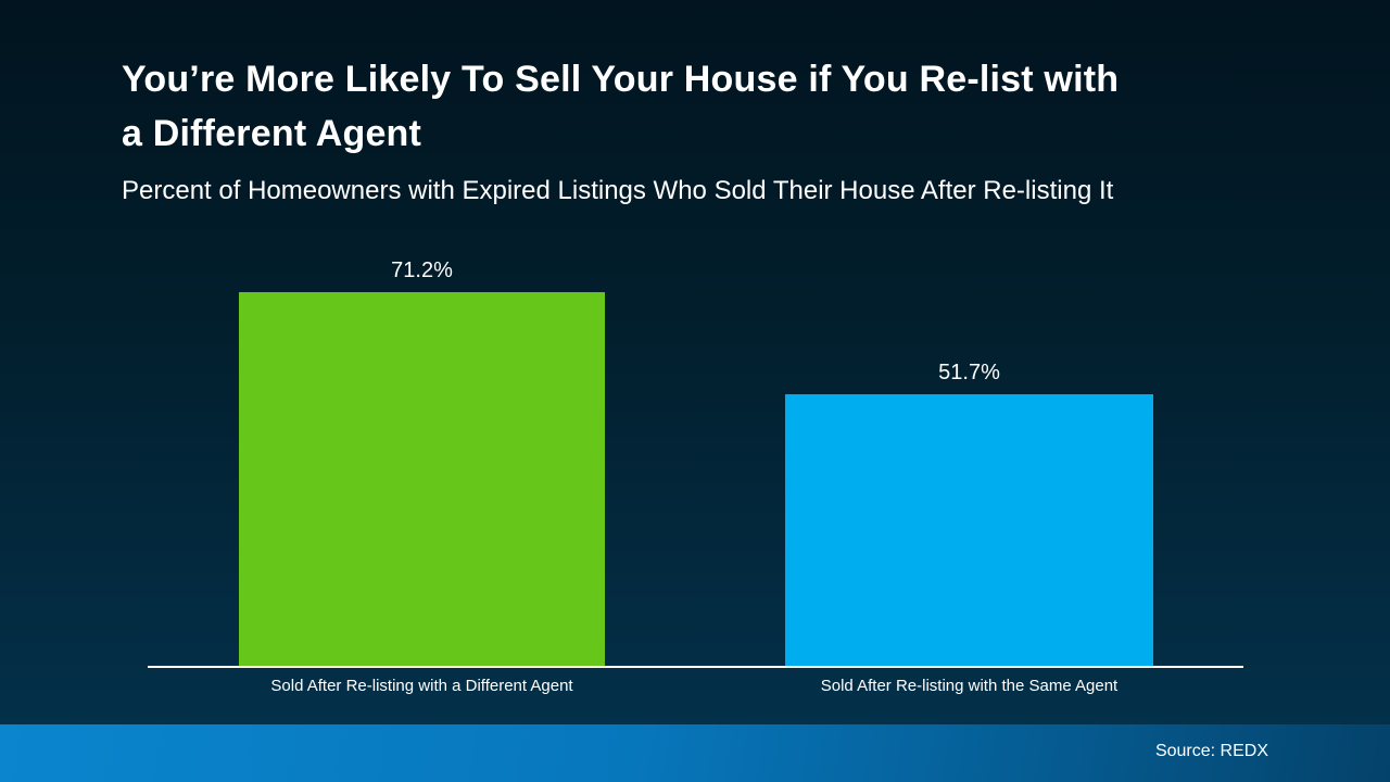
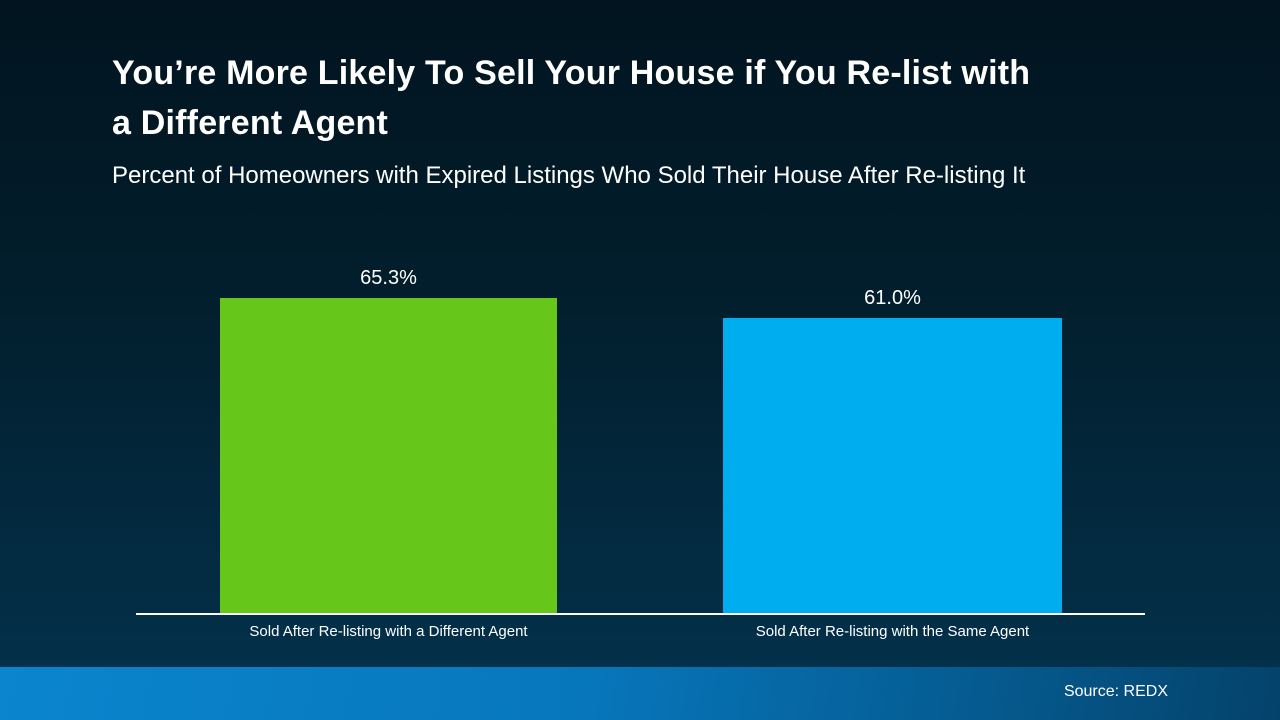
Sold After Re-listing with a Different Agent: 71.2% -> 65.3%
Sold After Re-listing with the Same Agent: 51.7% -> 61.0%
